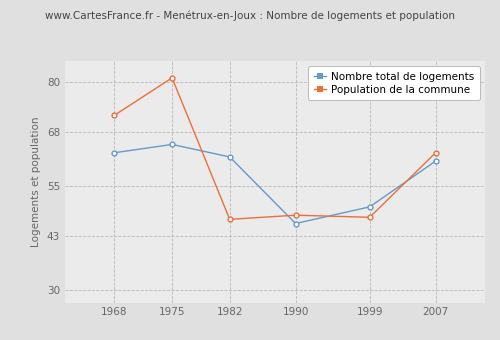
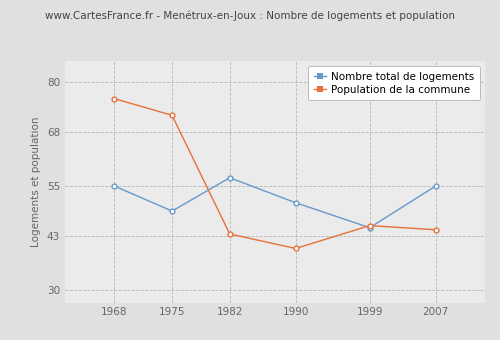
Nombre total de logements/1968: 63 -> 55
Population de la commune/1968: 72.0 -> 76.0
Nombre total de logements/1975: 65 -> 49
Population de la commune/1975: 81.0 -> 72.0
Nombre total de logements/1982: 62 -> 57
Population de la commune/1982: 47.0 -> 43.5
Nombre total de logements/1990: 46 -> 51
Population de la commune/1990: 48.0 -> 40.0
Nombre total de logements/1999: 50 -> 45
Population de la commune/1999: 47.5 -> 45.5
Nombre total de logements/2007: 61 -> 55
Population de la commune/2007: 63.0 -> 44.5
